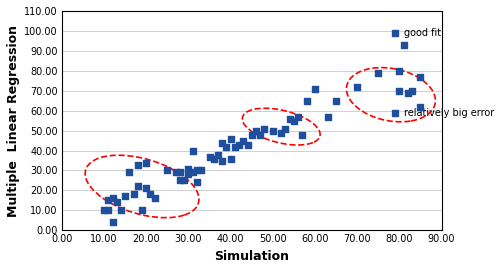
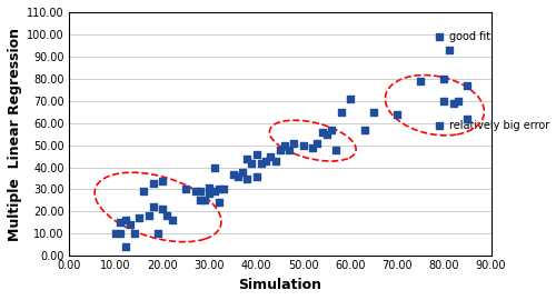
70.00: 72 -> 64
